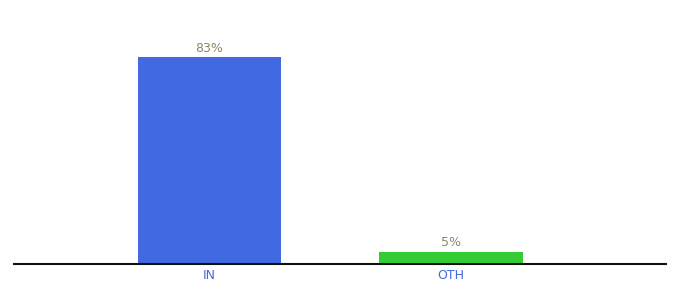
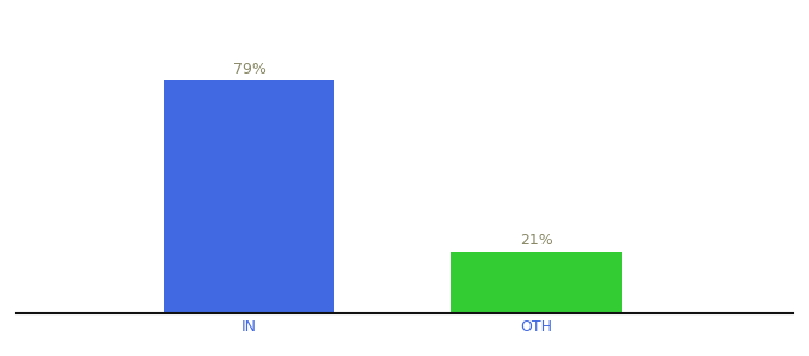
IN: 83% -> 79%
OTH: 5% -> 21%
